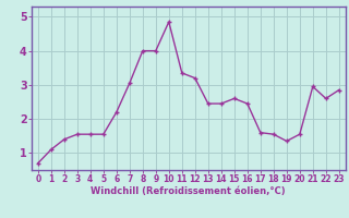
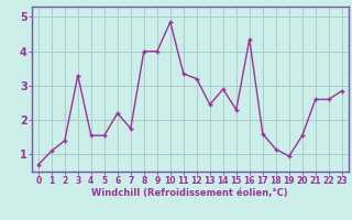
3: 1.55 -> 3.30
7: 3.05 -> 1.75
14: 2.45 -> 2.90
15: 2.60 -> 2.30
16: 2.45 -> 4.35
18: 1.55 -> 1.15
19: 1.35 -> 0.95
21: 2.95 -> 2.60
